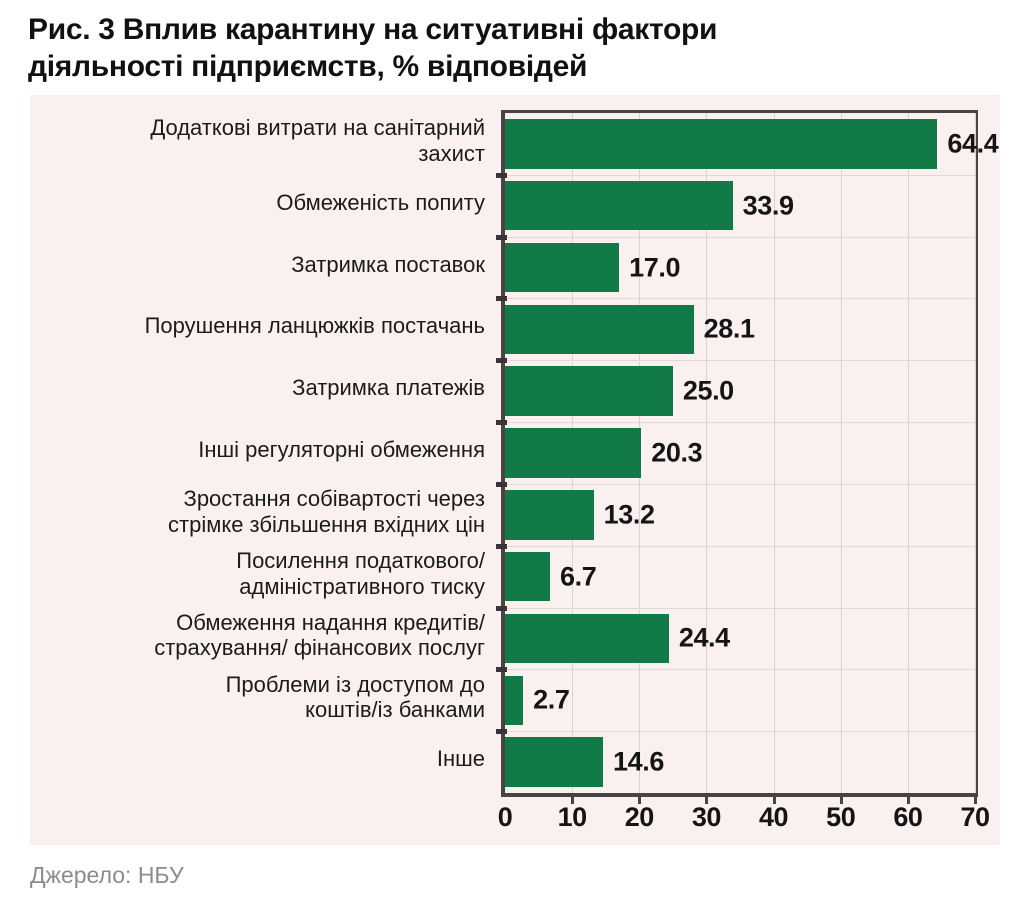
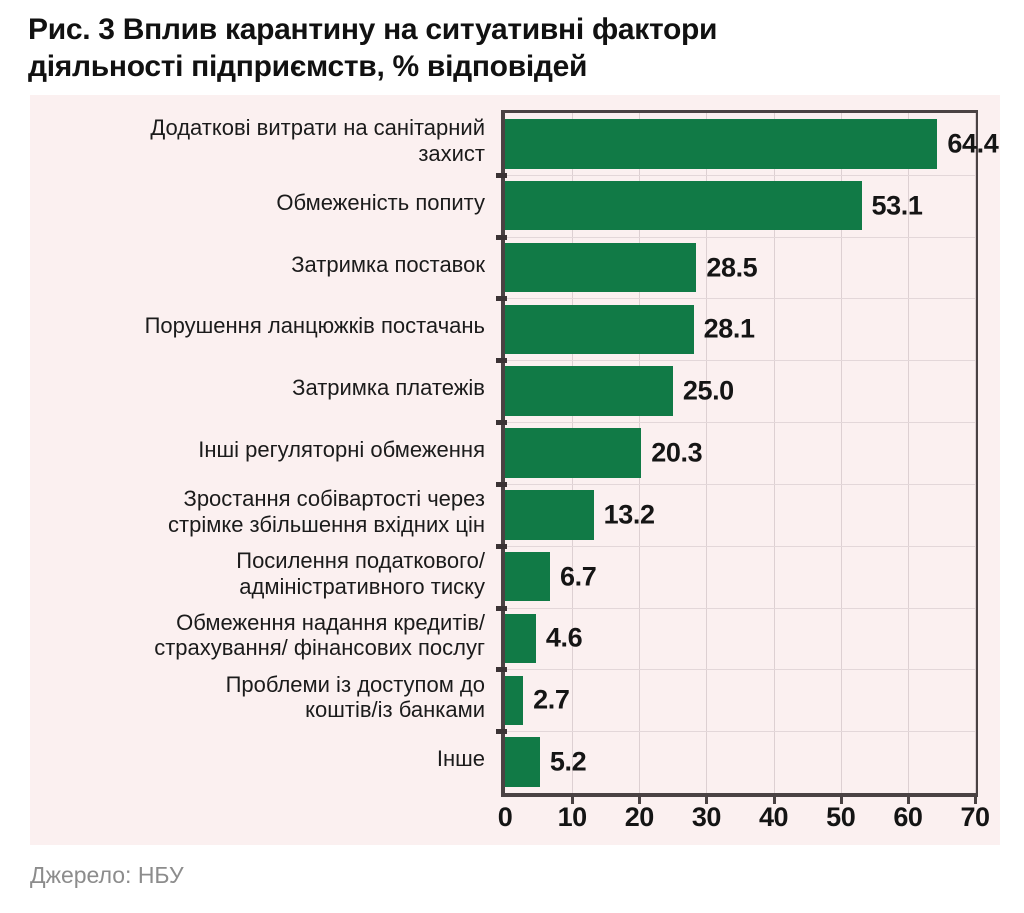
Обмеженість попиту: 33.9 -> 53.1
Затримка поставок: 17.0 -> 28.5
Обмеження надання кредитів/ страхування/ фінансових послуг: 24.4 -> 4.6
Інше: 14.6 -> 5.2
